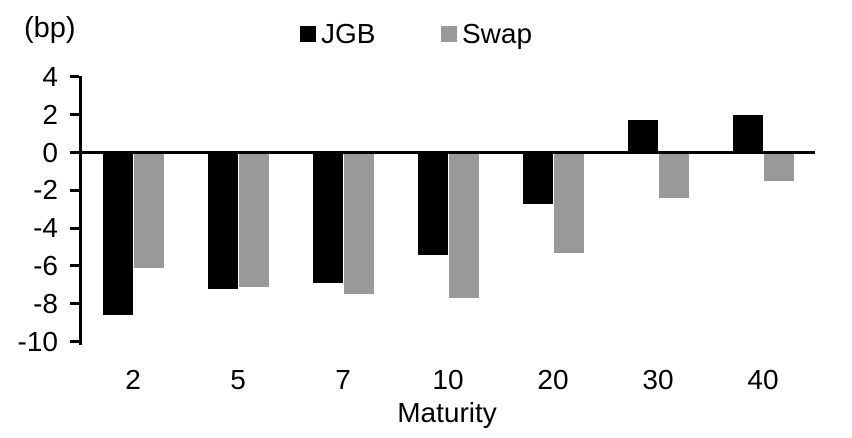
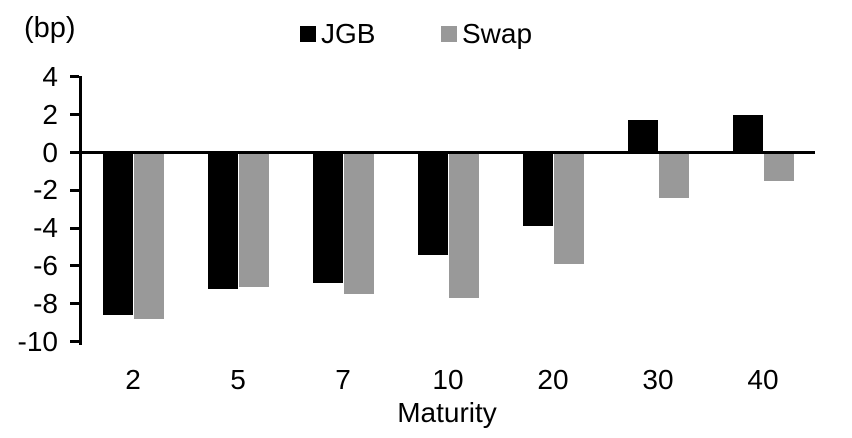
Swap/2: -6.1 -> -8.8
JGB/20: -2.7 -> -3.9
Swap/20: -5.3 -> -5.9
